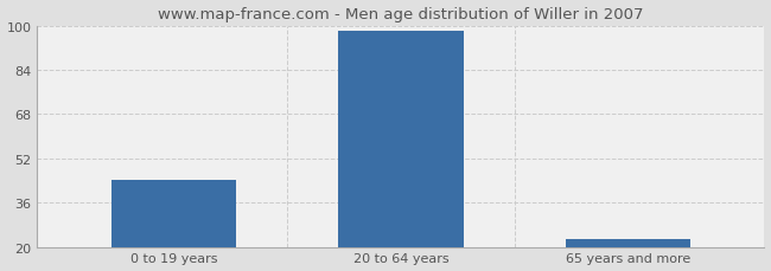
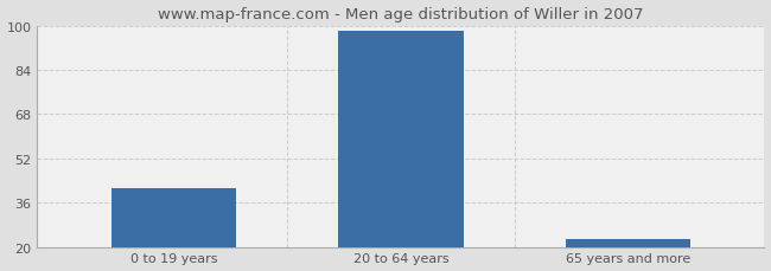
0 to 19 years: 44 -> 41
